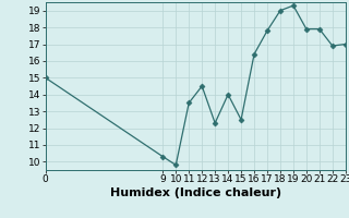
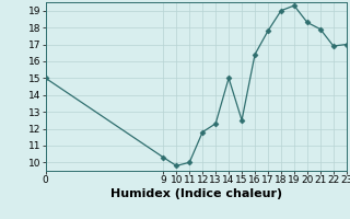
11: 13.5 -> 10.0
12: 14.5 -> 11.8
14: 14.0 -> 15.0
20: 17.9 -> 18.3
